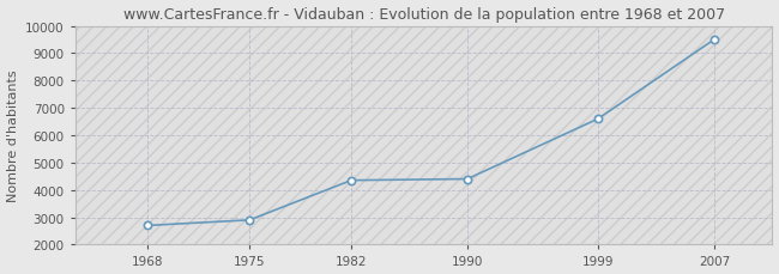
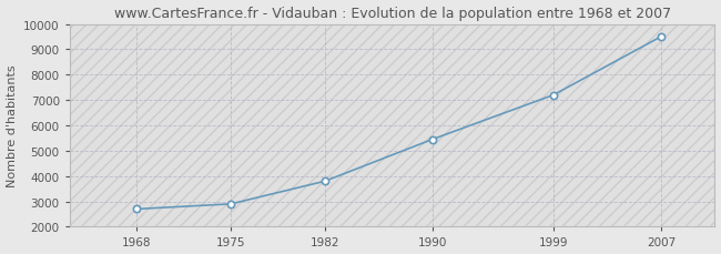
1982: 4350 -> 3800
1990: 4400 -> 5450
1999: 6600 -> 7200
